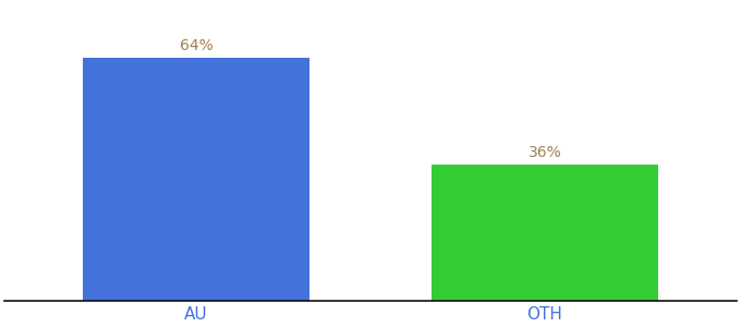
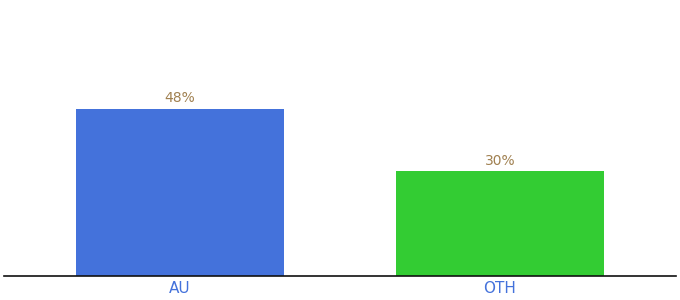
AU: 64% -> 48%
OTH: 36% -> 30%
